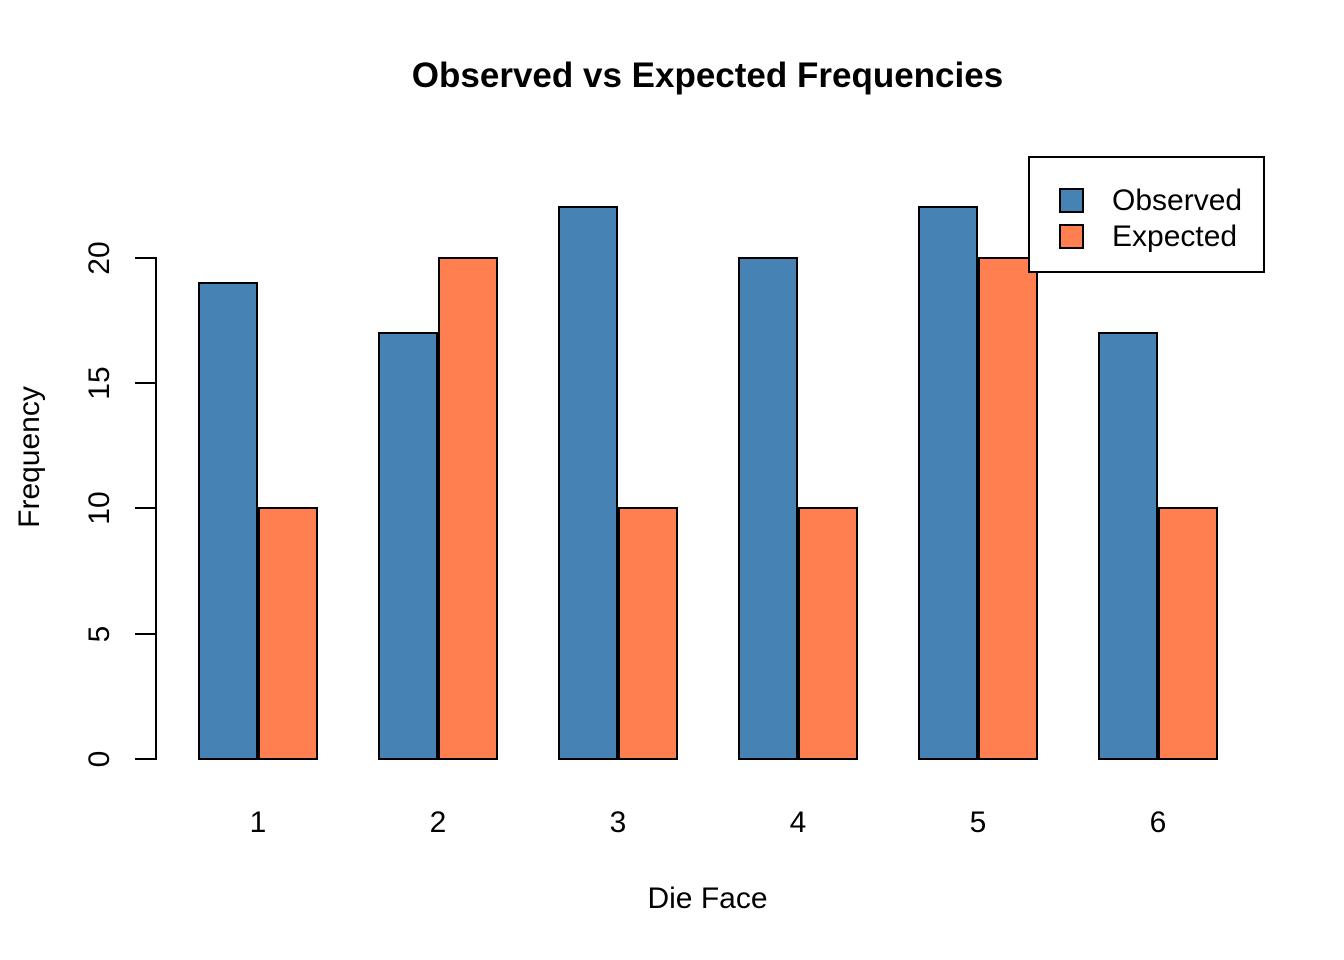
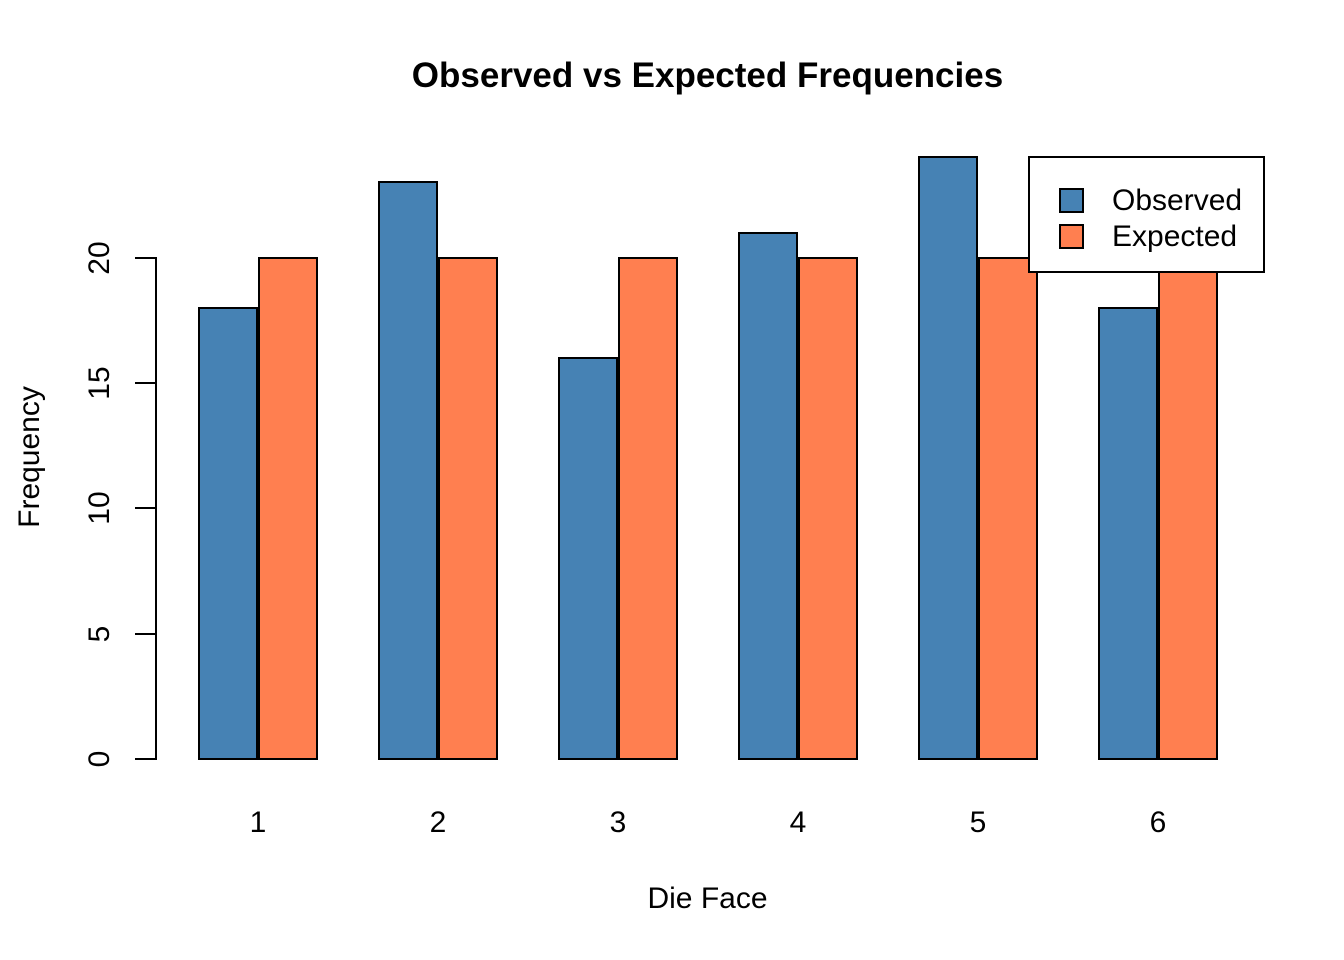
Observed/1: 19 -> 18
Expected/1: 10 -> 20
Observed/2: 17 -> 23
Observed/3: 22 -> 16
Expected/3: 10 -> 20
Observed/4: 20 -> 21
Expected/4: 10 -> 20
Observed/5: 22 -> 24
Observed/6: 17 -> 18
Expected/6: 10 -> 20
